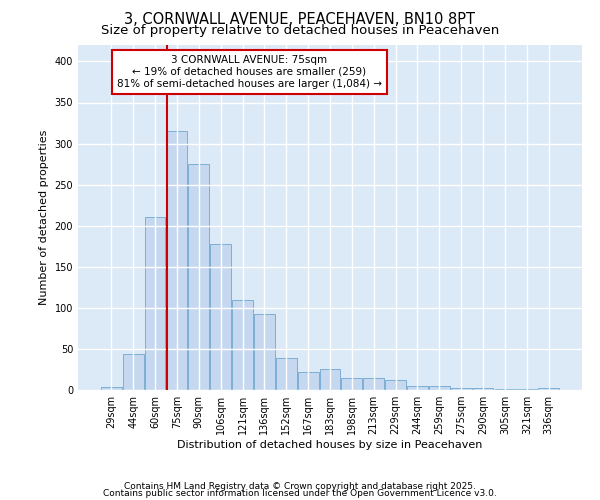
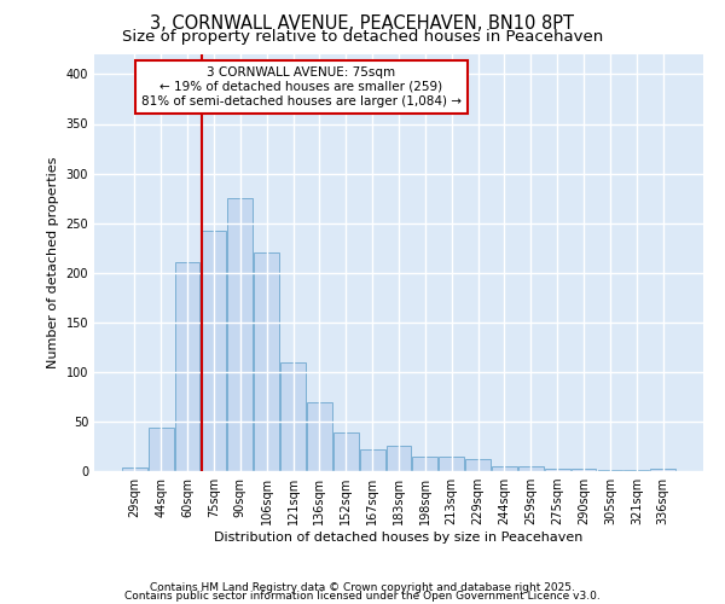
75sqm: 315 -> 242
106sqm: 178 -> 220
136sqm: 93 -> 70
